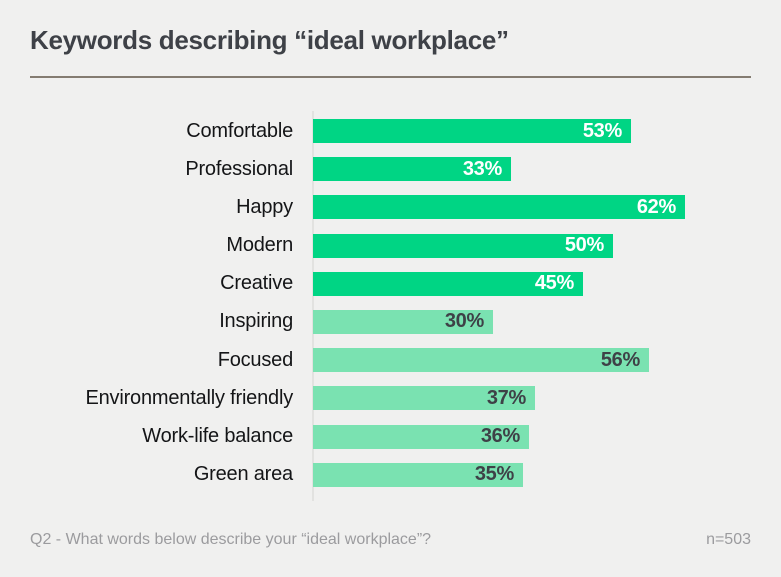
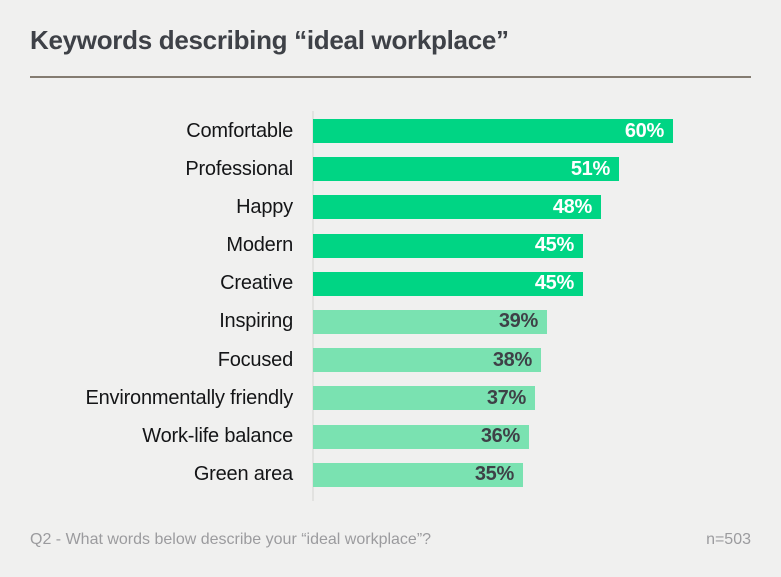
Comfortable: 53% -> 60%
Professional: 33% -> 51%
Happy: 62% -> 48%
Modern: 50% -> 45%
Inspiring: 30% -> 39%
Focused: 56% -> 38%
